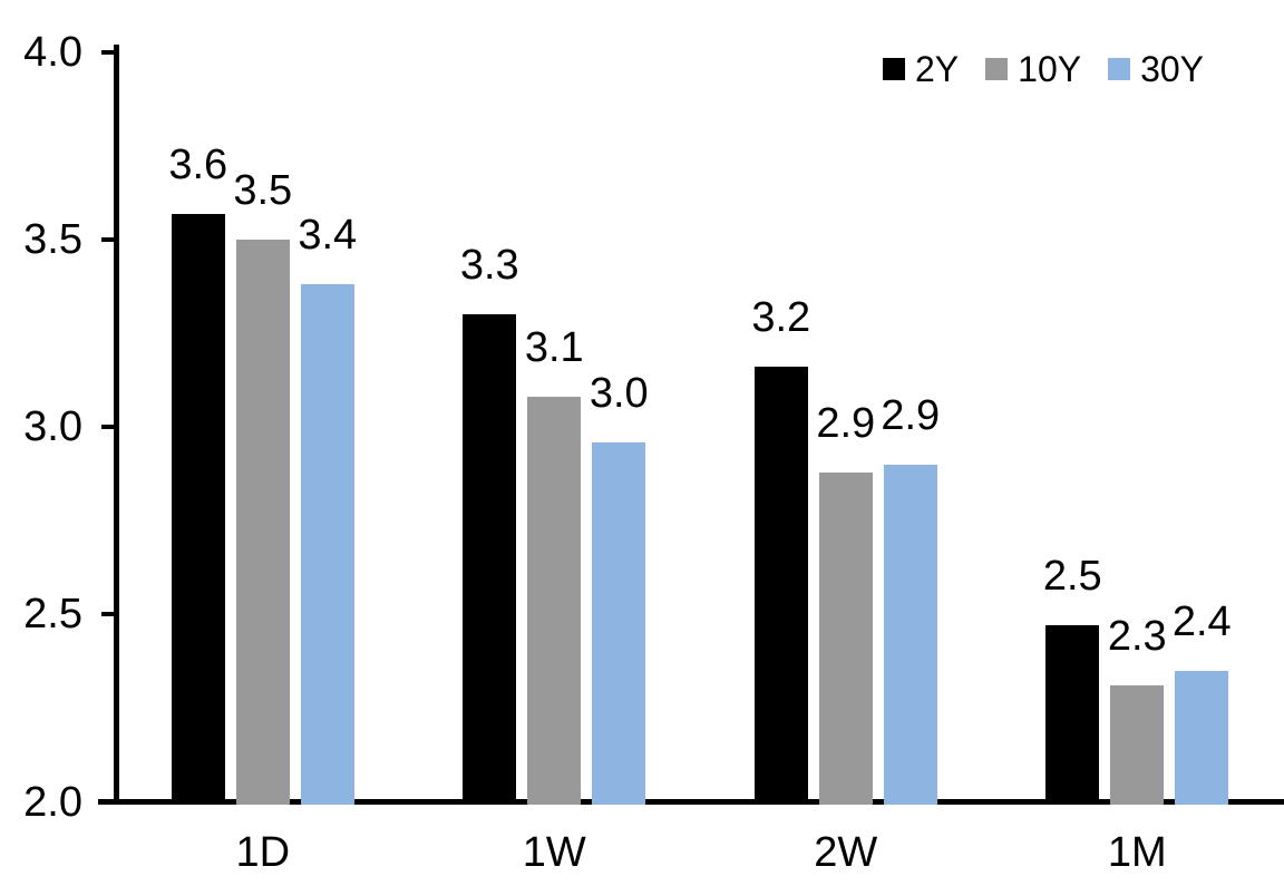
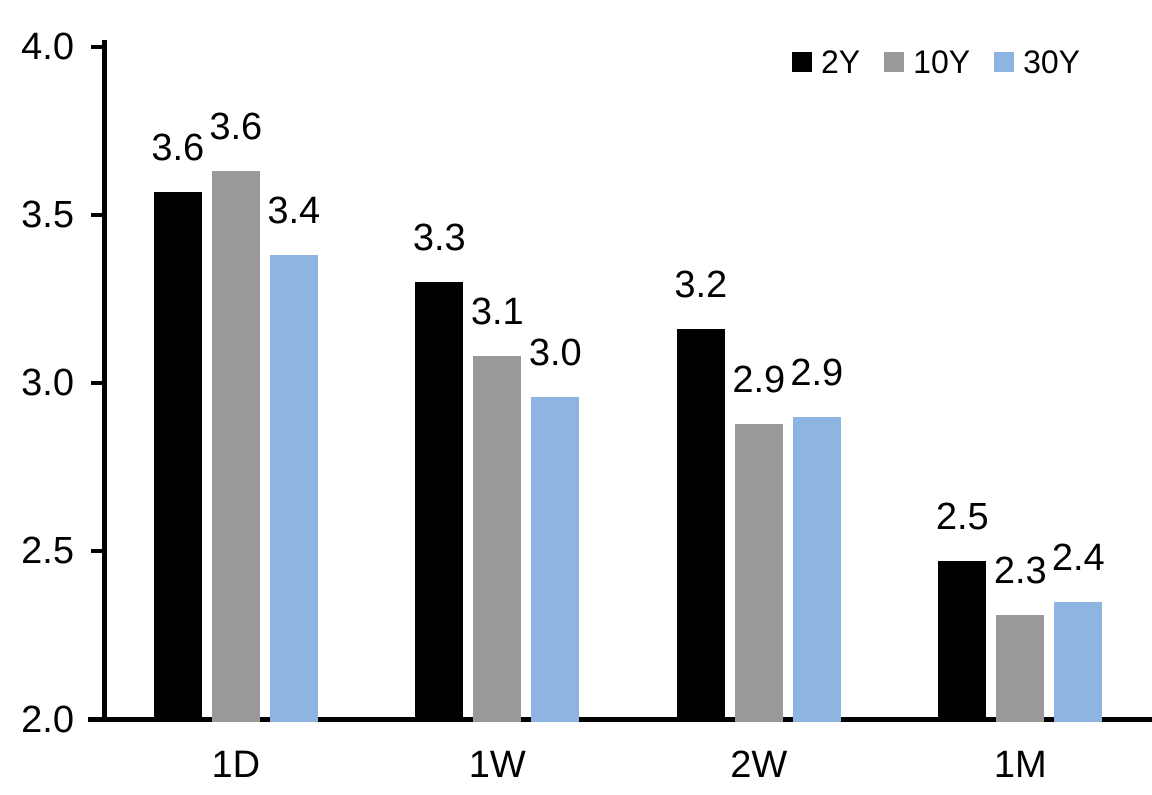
10Y/1D: 3.5 -> 3.6
